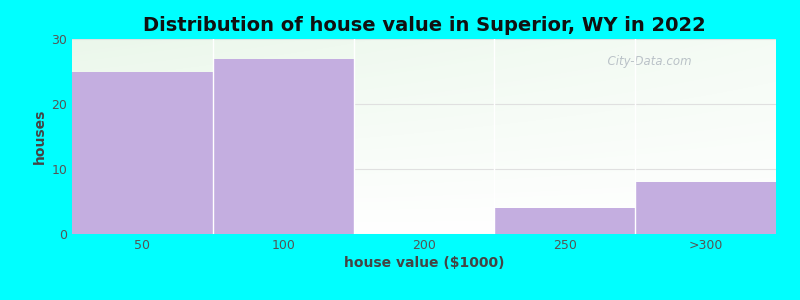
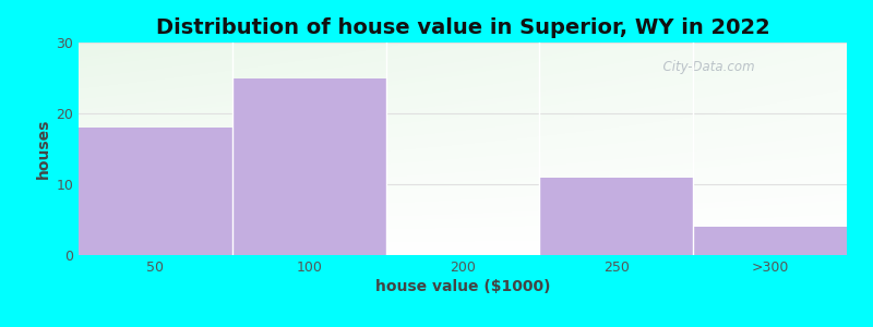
50: 25 -> 18
100: 27 -> 25
250: 4 -> 11
>300: 8 -> 4
